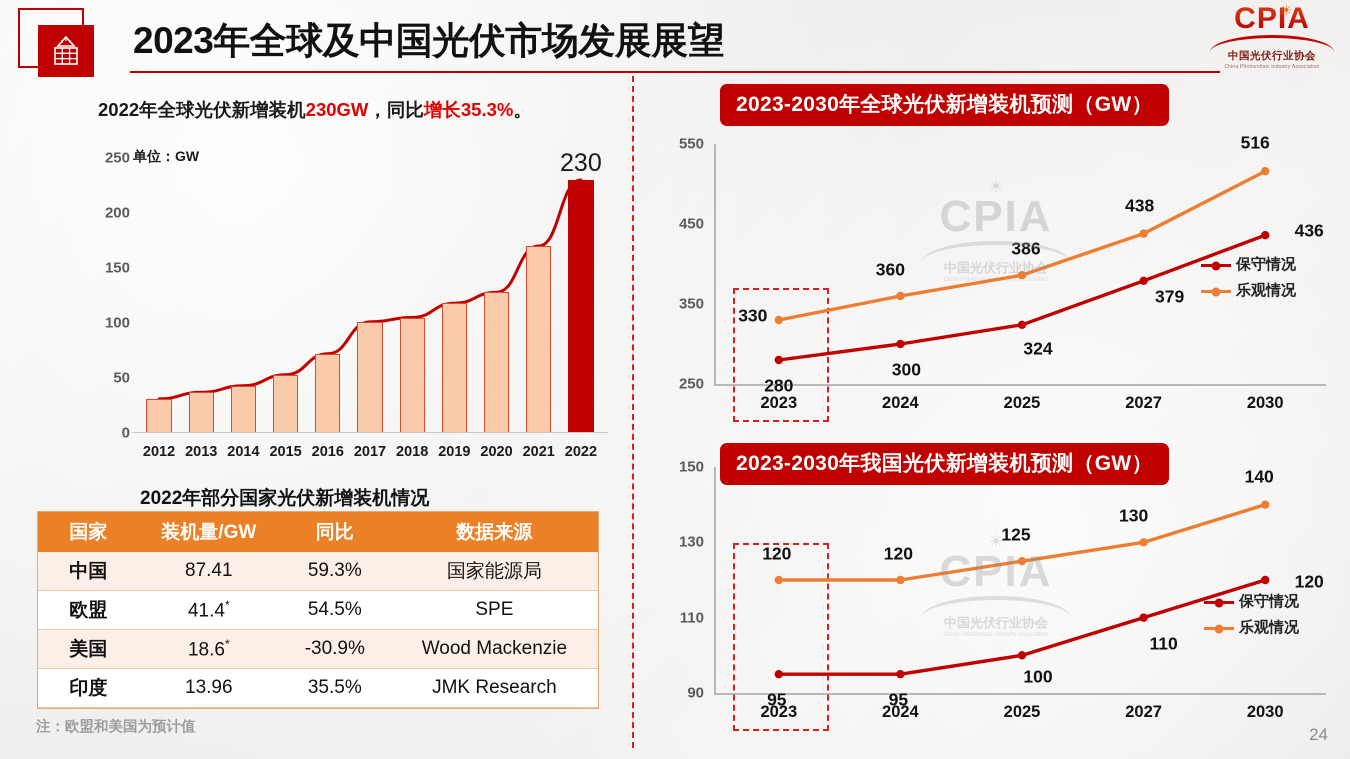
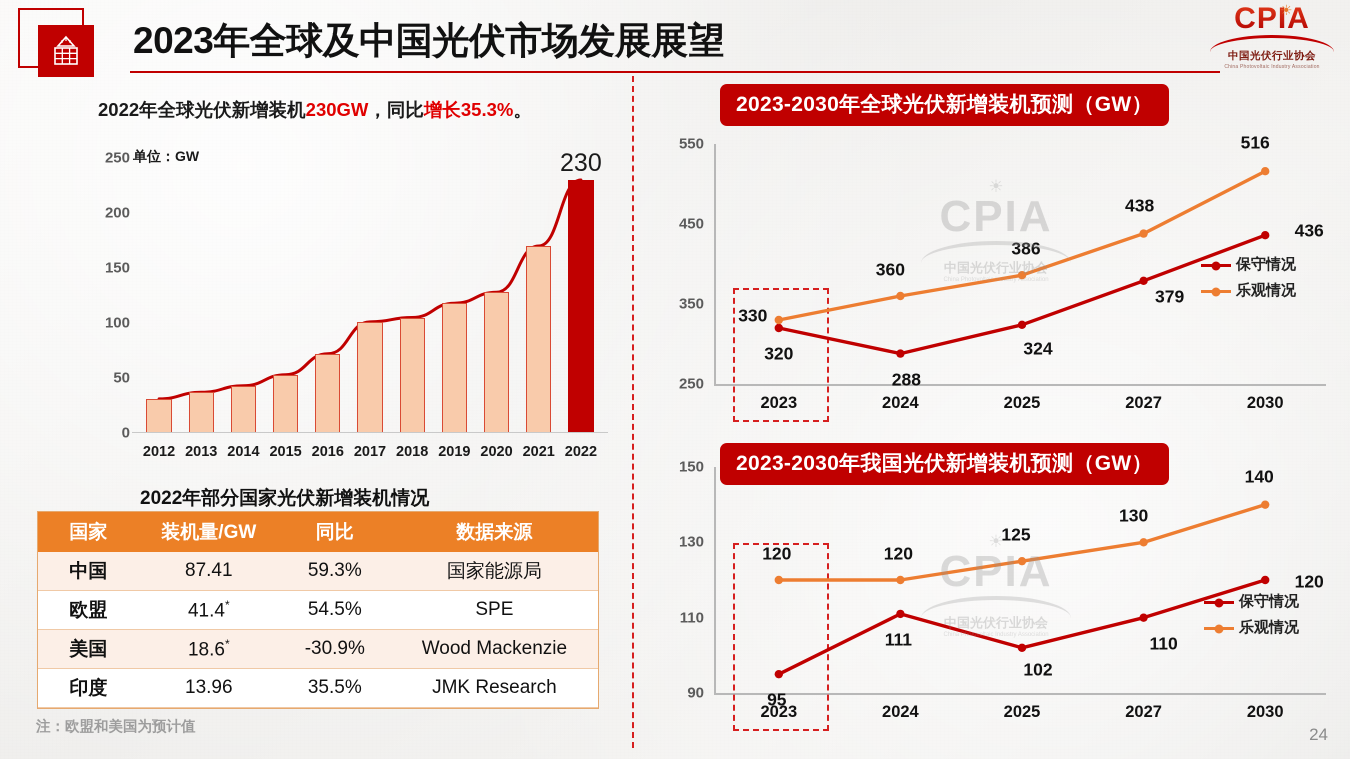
2023-2030年全球光伏新增装机预测（GW）/保守情况/2023: 280 -> 320
2023-2030年全球光伏新增装机预测（GW）/保守情况/2024: 300 -> 288
2023-2030年我国光伏新增装机预测（GW）/保守情况/2024: 95 -> 111
2023-2030年我国光伏新增装机预测（GW）/保守情况/2025: 100 -> 102
